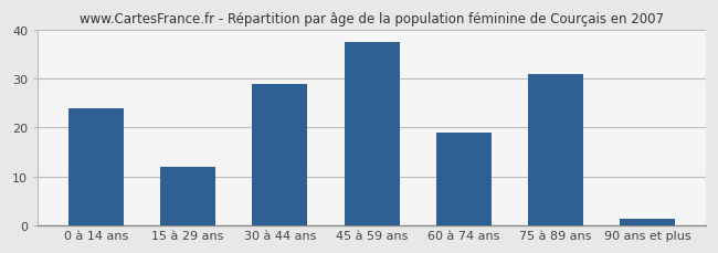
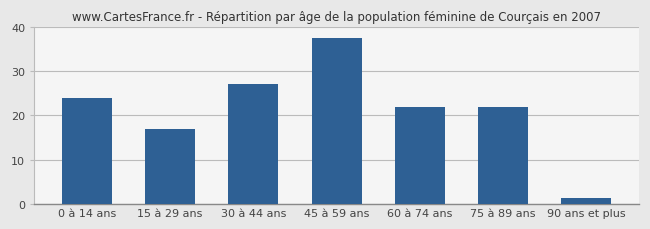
15 à 29 ans: 12.0 -> 17.0
30 à 44 ans: 29.0 -> 27.0
60 à 74 ans: 19.0 -> 22.0
75 à 89 ans: 31.0 -> 22.0
